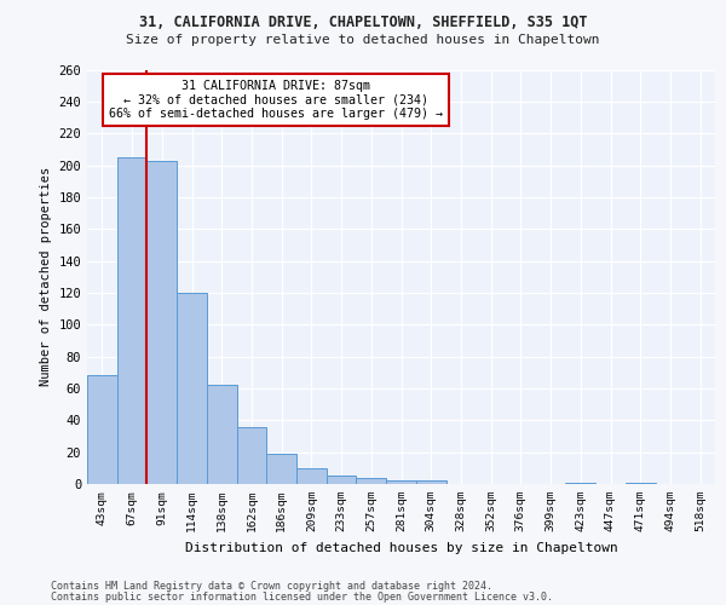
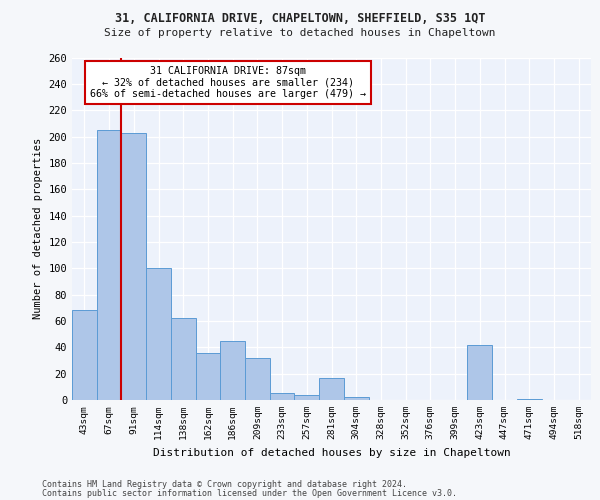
114sqm: 120 -> 100
186sqm: 19 -> 45
209sqm: 10 -> 32
281sqm: 2 -> 17
423sqm: 1 -> 42
